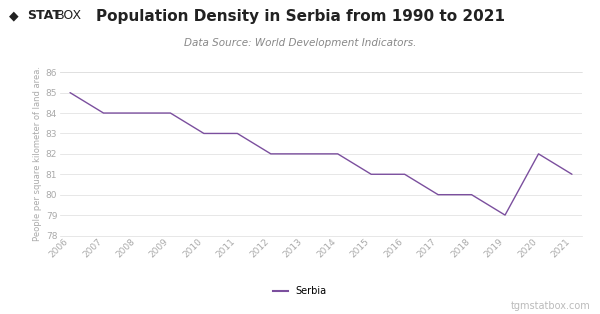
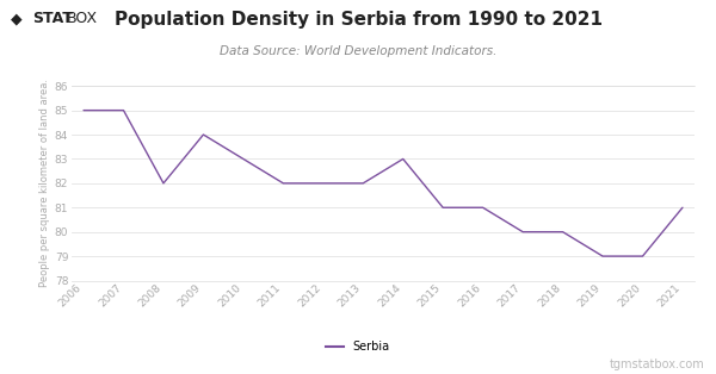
2007: 84 -> 85
2008: 84 -> 82
2011: 83 -> 82
2014: 82 -> 83
2020: 82 -> 79
